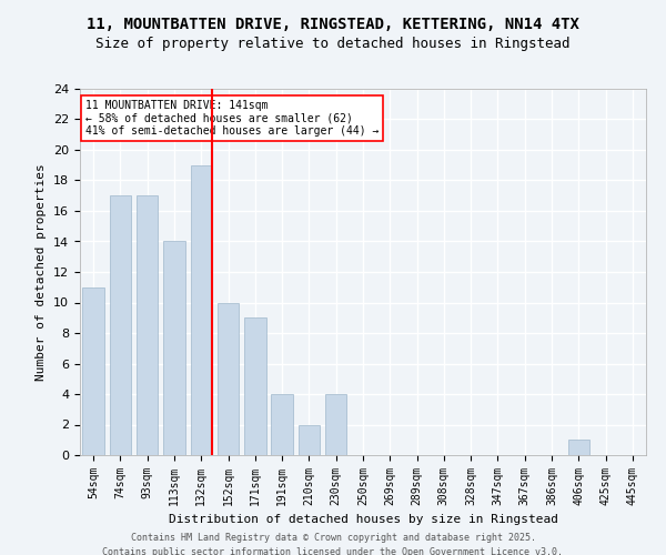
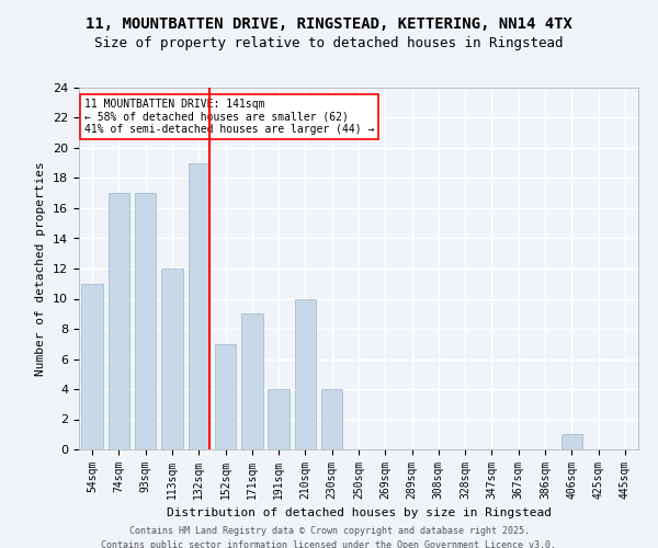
113sqm: 14 -> 12
152sqm: 10 -> 7
210sqm: 2 -> 10
